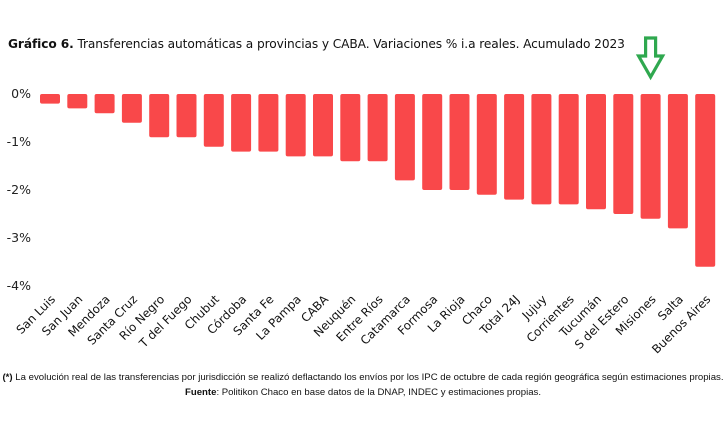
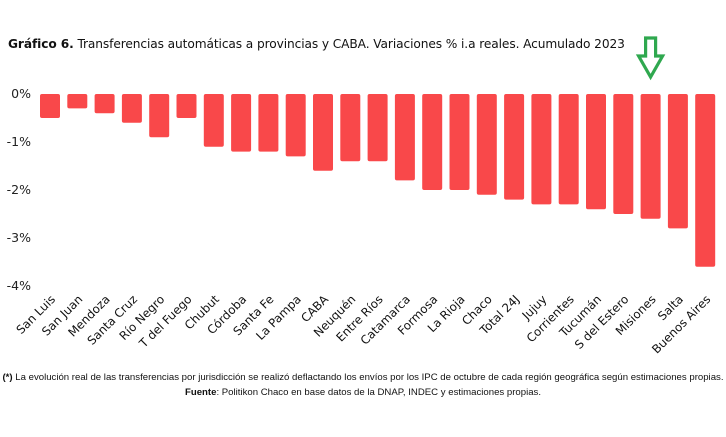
San Luis: -0.2% -> -0.5%
T del Fuego: -0.9% -> -0.5%
CABA: -1.3% -> -1.6%
